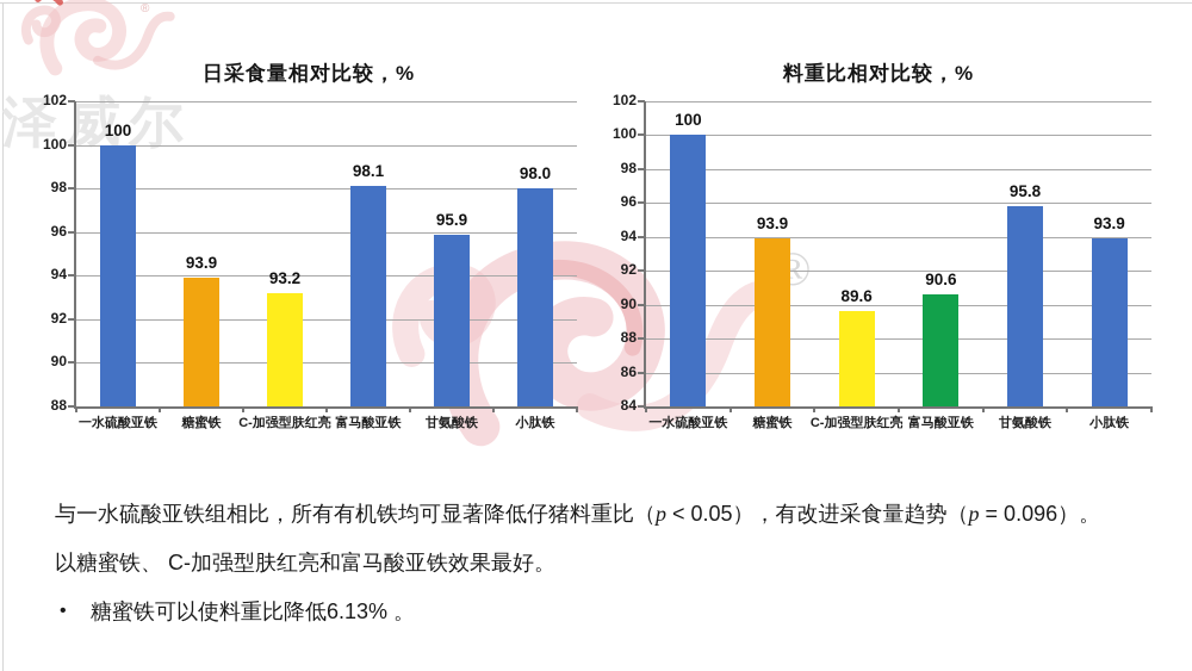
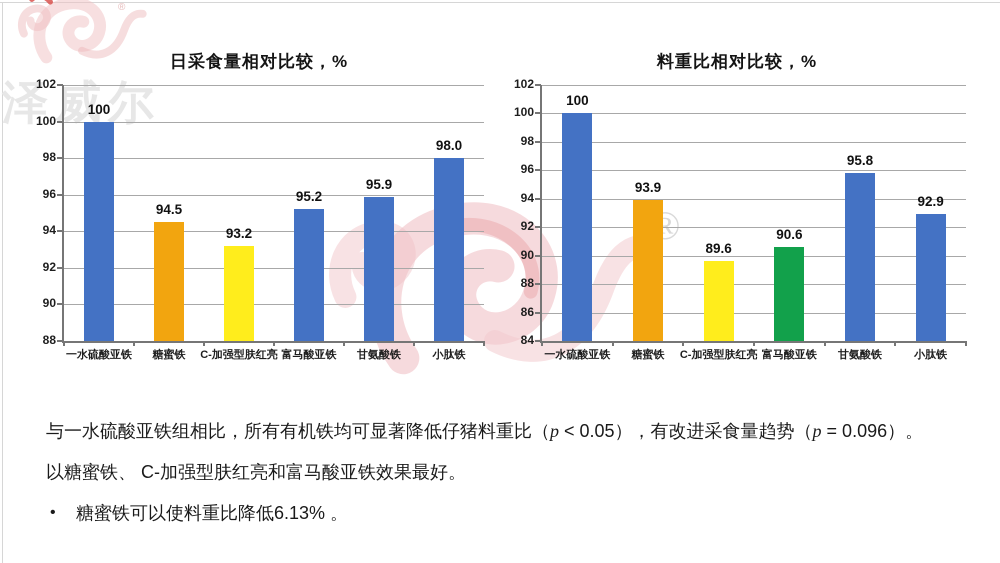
日采食量相对比较，%/糖蜜铁: 93.9 -> 94.5
日采食量相对比较，%/富马酸亚铁: 98.1 -> 95.2
料重比相对比较，%/小肽铁: 93.9 -> 92.9
